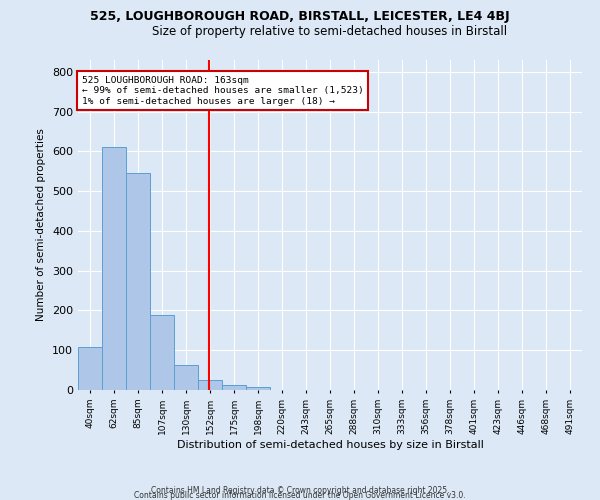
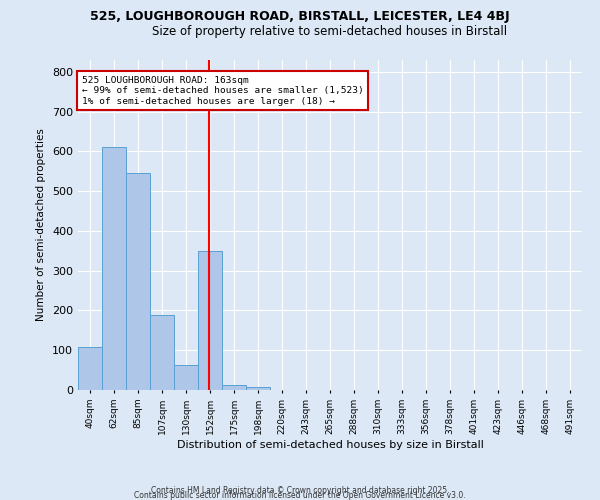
152sqm: 25 -> 350
